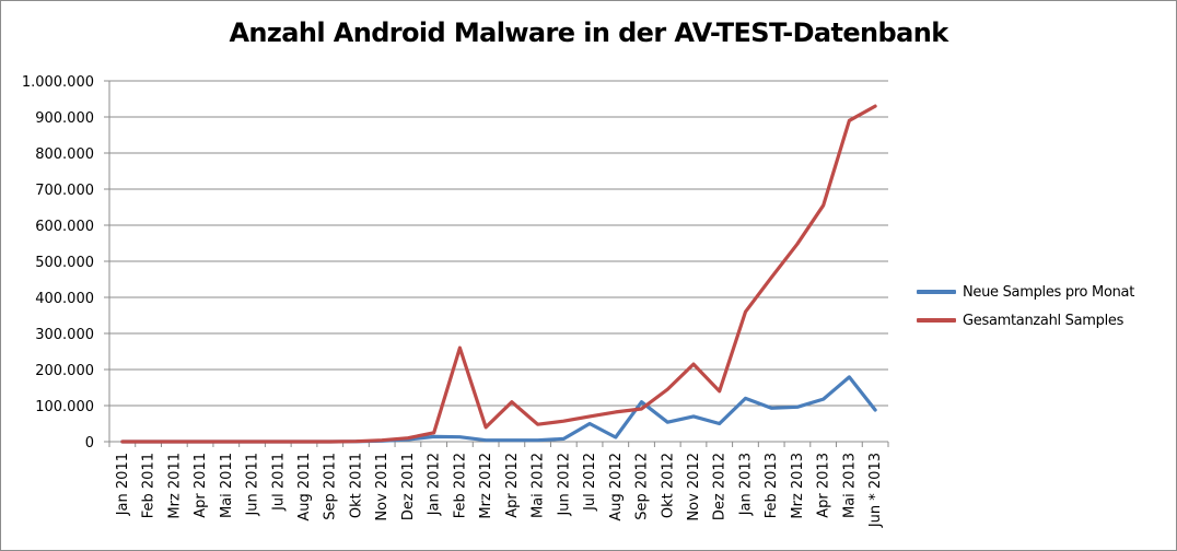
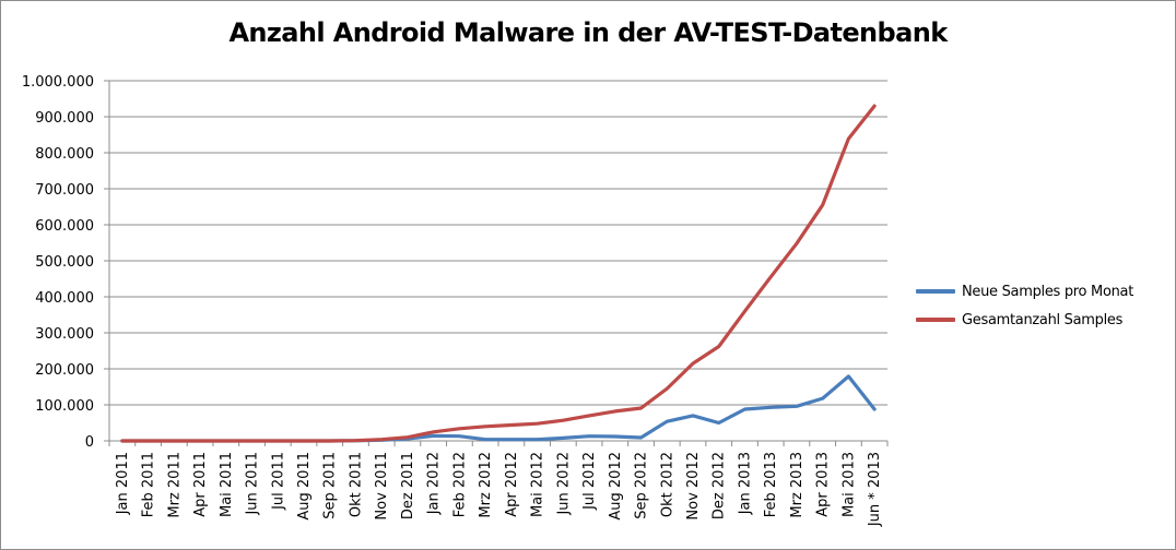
Gesamtanzahl Samples/Feb 2012: 260000 -> 30000
Gesamtanzahl Samples/Apr 2012: 110000 -> 40000
Neue Samples pro Monat/Jul 2012: 50000 -> 10000
Neue Samples pro Monat/Sep 2012: 110000 -> 10000
Gesamtanzahl Samples/Dez 2012: 140000 -> 260000
Neue Samples pro Monat/Jan 2013: 120000 -> 90000
Gesamtanzahl Samples/Mai 2013: 890000 -> 840000
